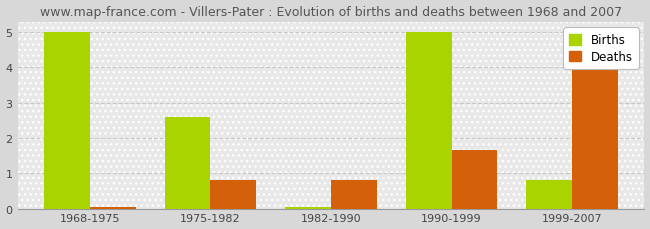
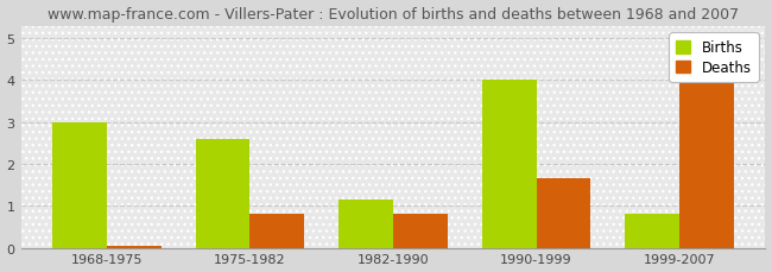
Births/1968-1975: 5.00 -> 3.00
Births/1982-1990: 0.04 -> 1.15
Births/1990-1999: 5.00 -> 4.00
